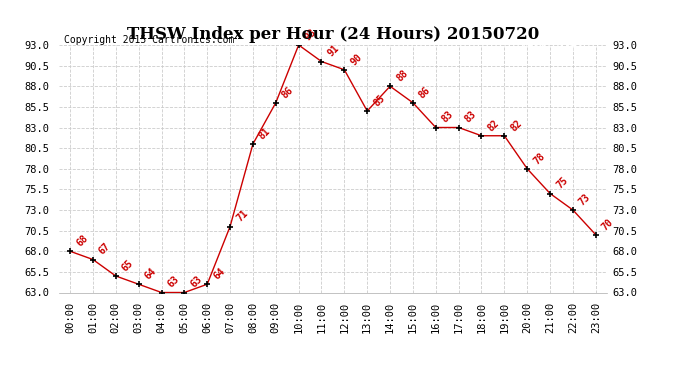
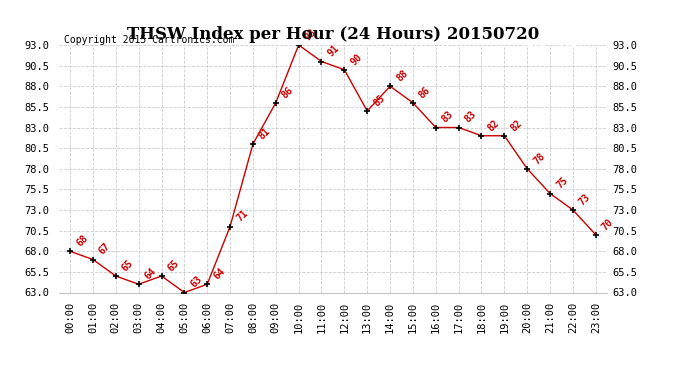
04:00: 63 -> 65
